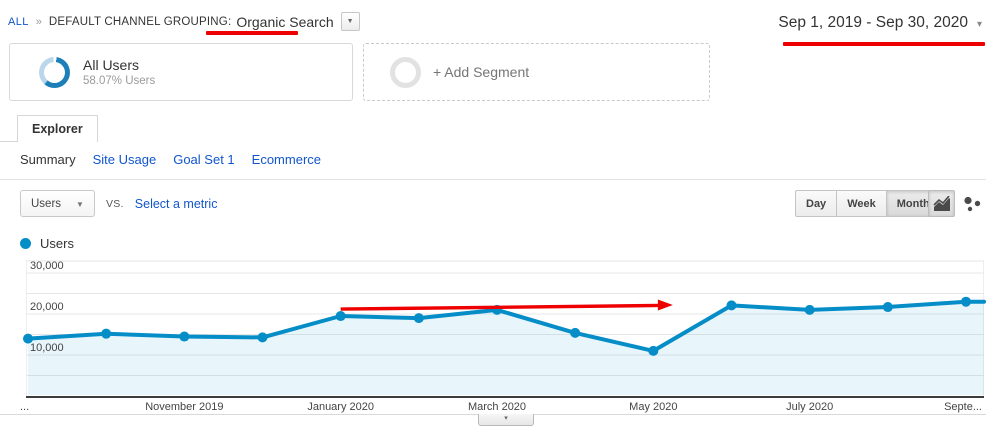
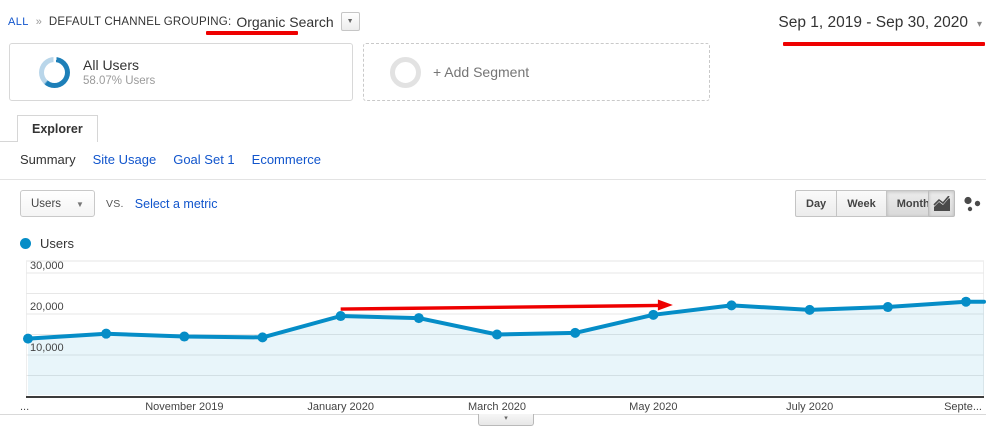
March 2020: 21000 -> 15000
May 2020: 11000 -> 20000
